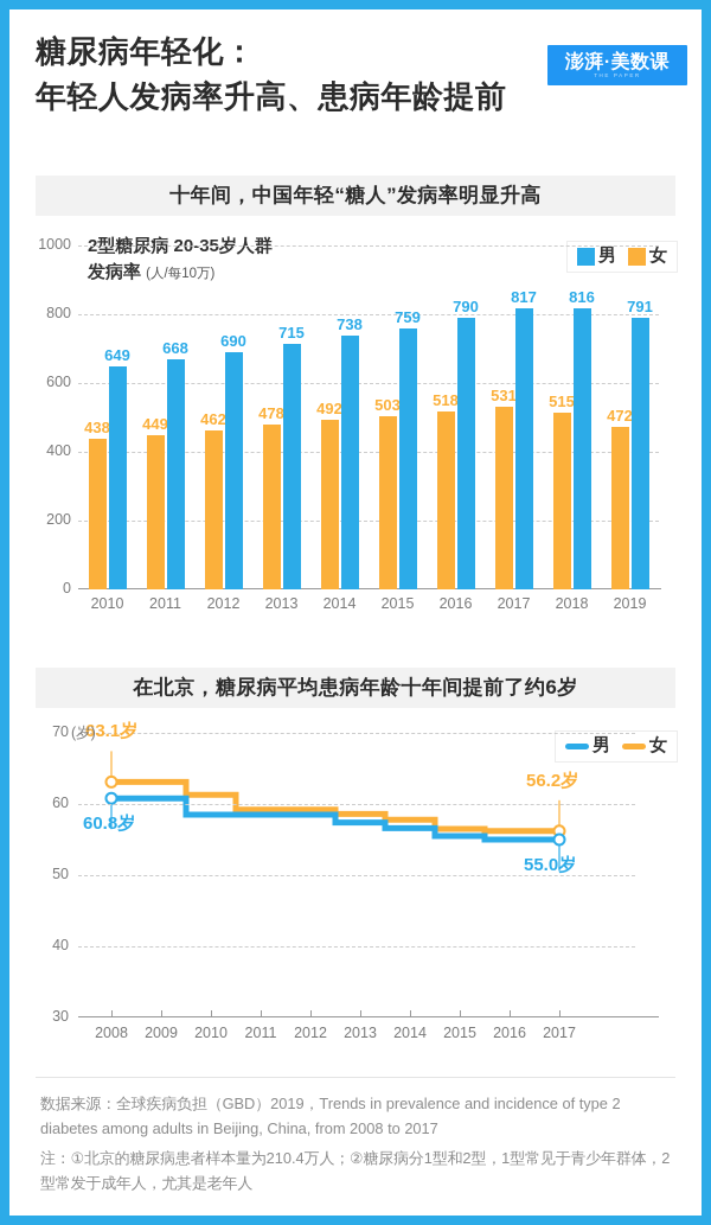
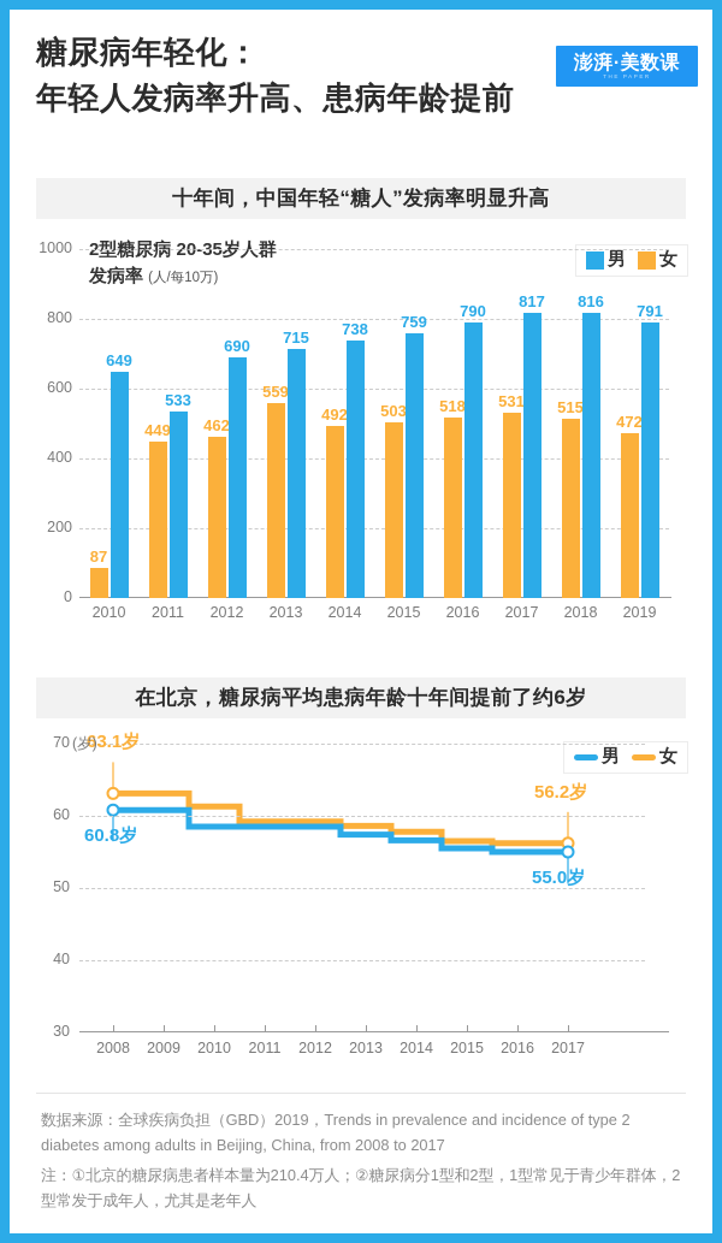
十年间，中国年轻“糖人”发病率明显升高/女/2010: 438 -> 87
十年间，中国年轻“糖人”发病率明显升高/男/2011: 668 -> 533
十年间，中国年轻“糖人”发病率明显升高/女/2013: 478 -> 559
